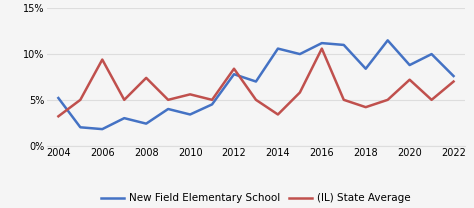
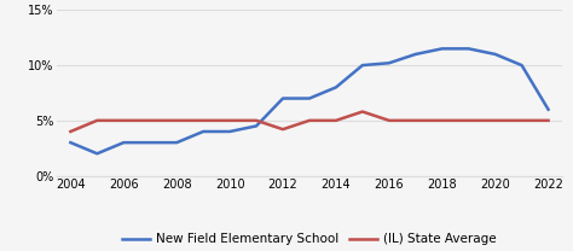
New Field Elementary School/2004: 5.2% -> 3.0%
(IL) State Average/2004: 3.2% -> 4.0%
New Field Elementary School/2006: 1.8% -> 3.0%
(IL) State Average/2006: 9.4% -> 5.0%
New Field Elementary School/2008: 2.4% -> 3.0%
(IL) State Average/2008: 7.4% -> 5.0%
New Field Elementary School/2010: 3.4% -> 4.0%
(IL) State Average/2010: 5.6% -> 5.0%
New Field Elementary School/2012: 7.8% -> 7.0%
(IL) State Average/2012: 8.4% -> 4.2%
New Field Elementary School/2014: 10.6% -> 8.0%
(IL) State Average/2014: 3.4% -> 5.0%
New Field Elementary School/2016: 11.2% -> 10.2%
(IL) State Average/2016: 10.6% -> 5.0%
New Field Elementary School/2018: 8.4% -> 11.5%
(IL) State Average/2018: 4.2% -> 5.0%
New Field Elementary School/2020: 8.8% -> 11.0%
(IL) State Average/2020: 7.2% -> 5.0%
New Field Elementary School/2022: 7.6% -> 6.0%
(IL) State Average/2022: 7.0% -> 5.0%
